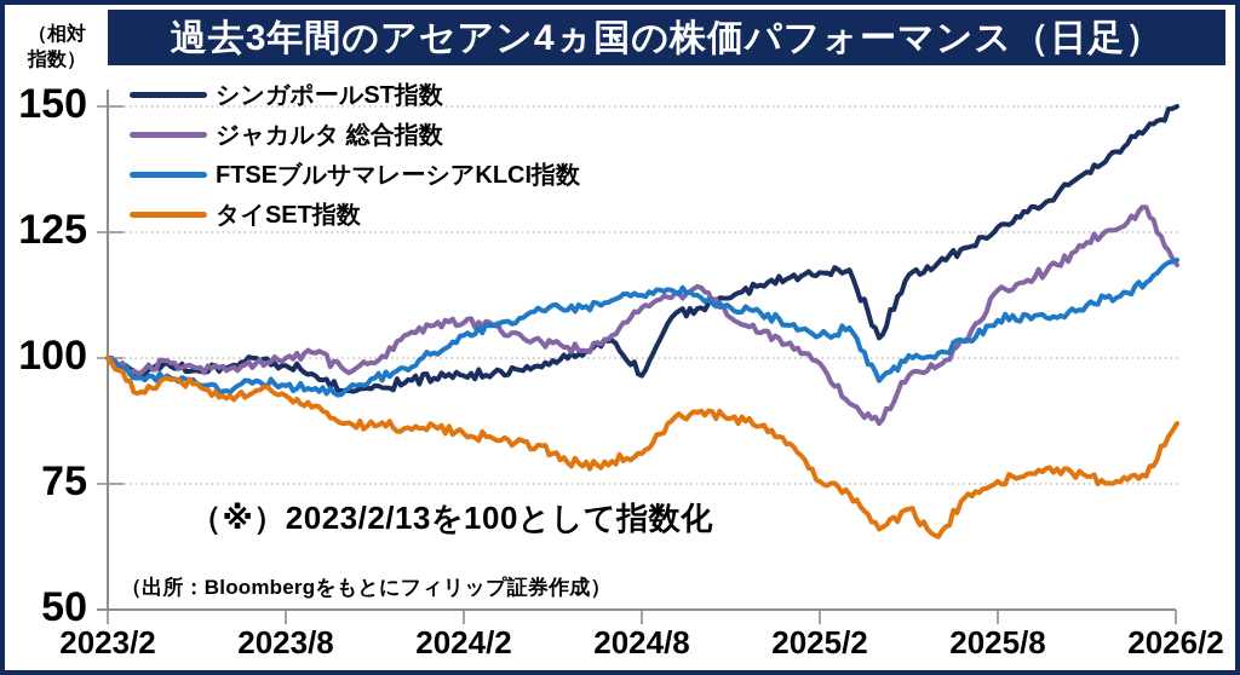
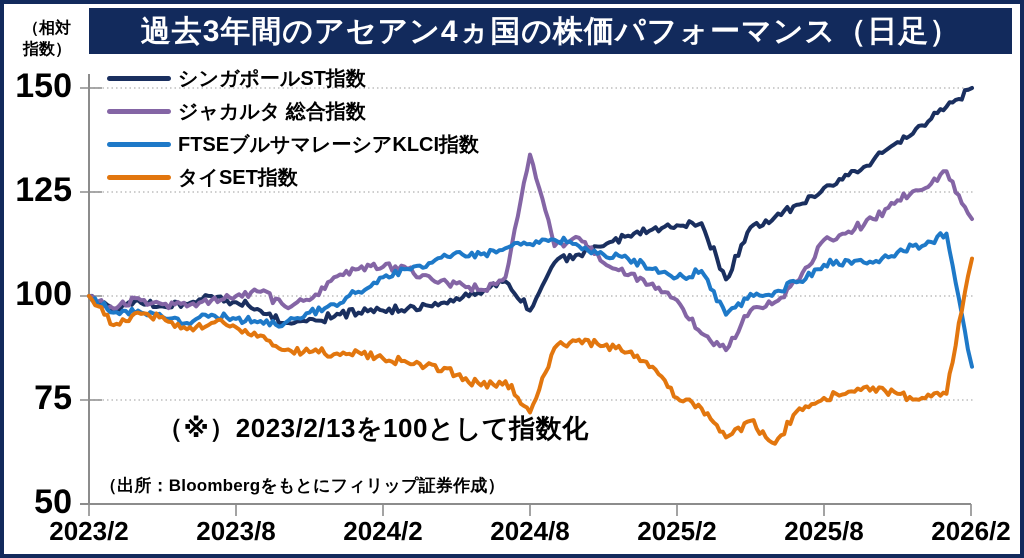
ジャカルタ 総合指数/2024/8: 110 -> 134
タイSET指数/2024/8: 81 -> 72
FTSEブルサマレーシアKLCI指数/2026/2: 120 -> 83
タイSET指数/2026/2: 87 -> 109
